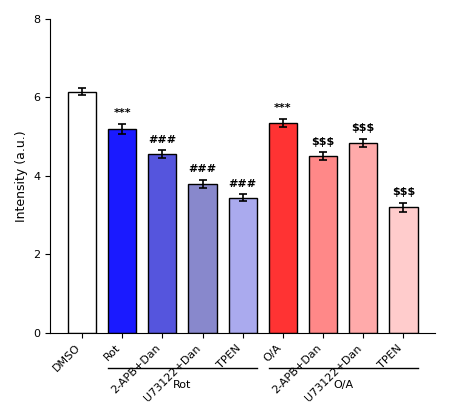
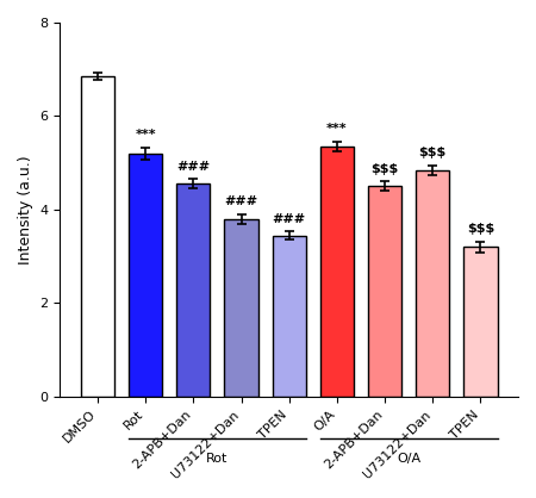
DMSO: 6.15 -> 6.85
